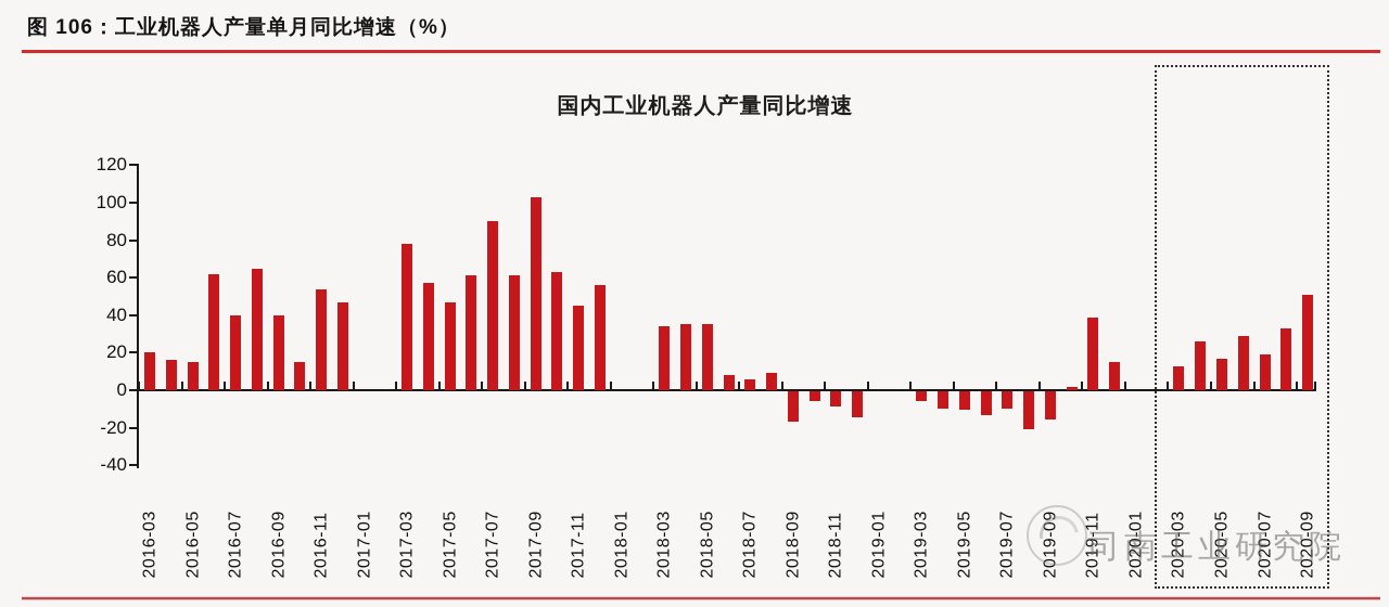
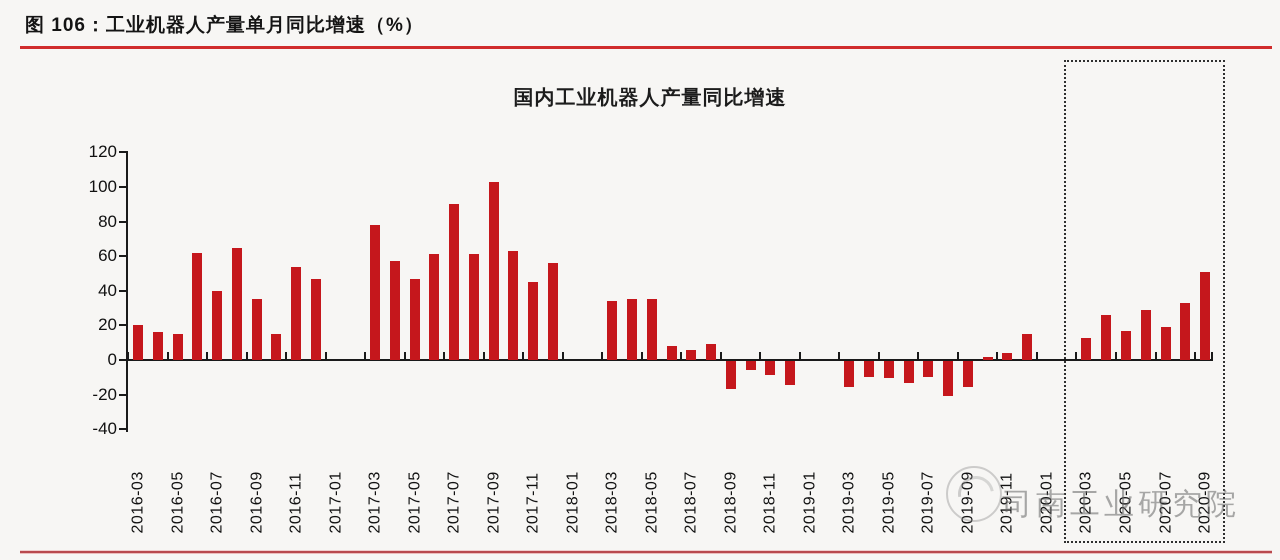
2016-09: 40 -> 35
2019-03: -5 -> -15
2019-11: 39 -> 4
